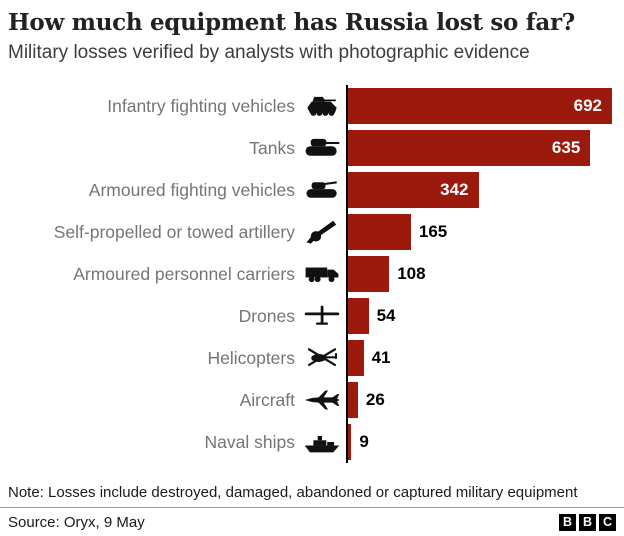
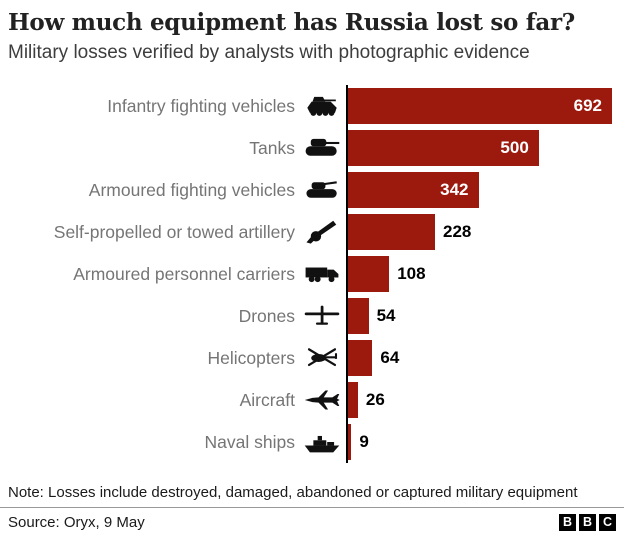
Tanks: 635 -> 500
Self-propelled or towed artillery: 165 -> 228
Helicopters: 41 -> 64
